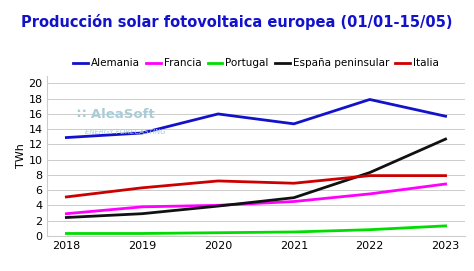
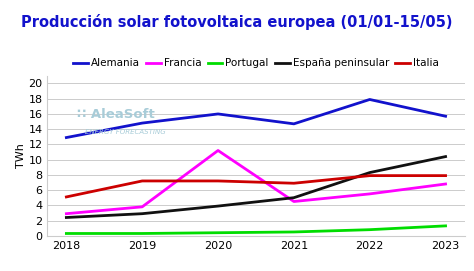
Alemania/2019: 13.5 -> 14.8
Italia/2019: 6.3 -> 7.2
Francia/2020: 4.0 -> 11.2
España peninsular/2023: 12.7 -> 10.4
